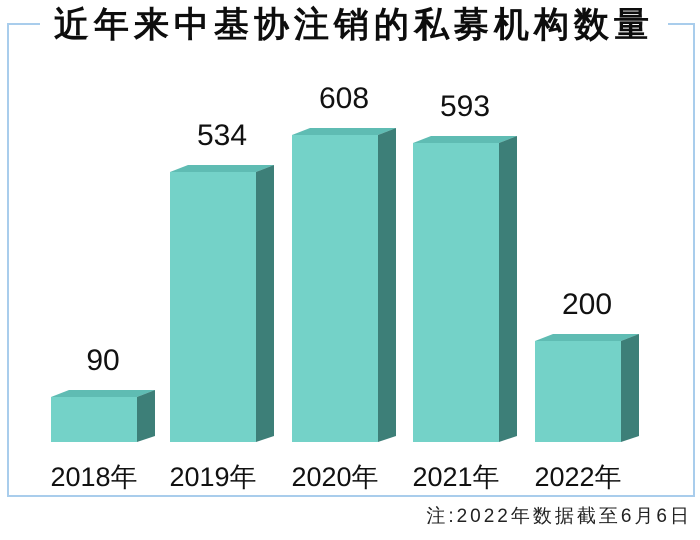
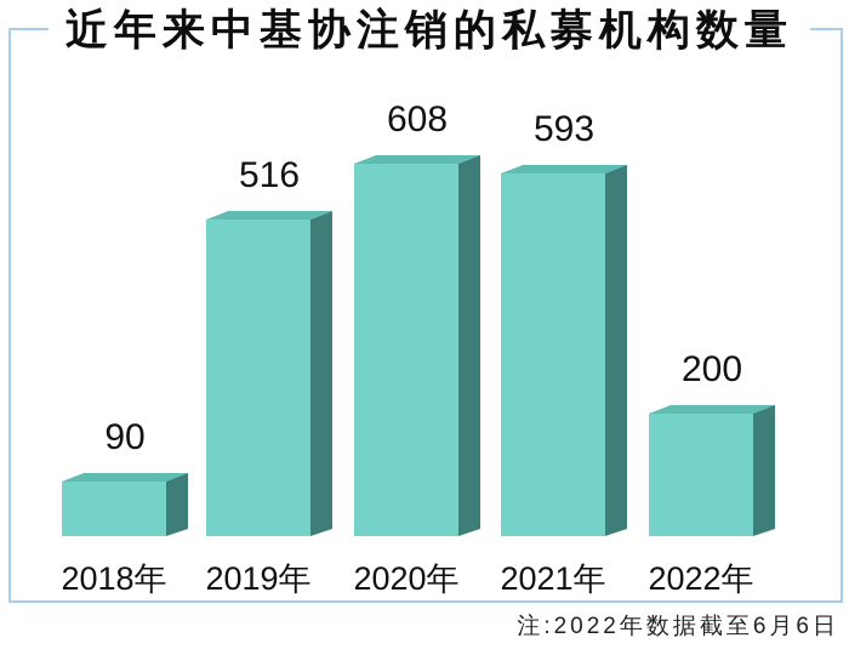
2019年: 534 -> 516
